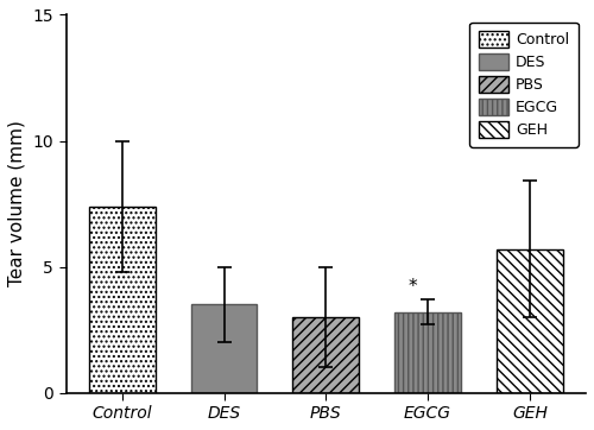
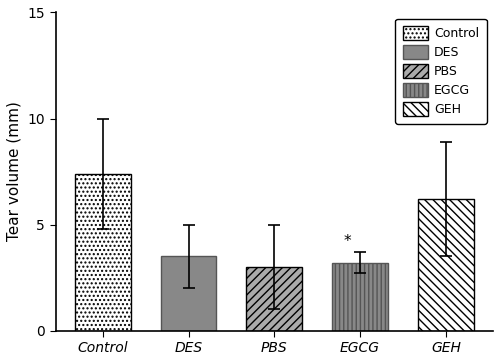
GEH: 5.7 -> 6.2
